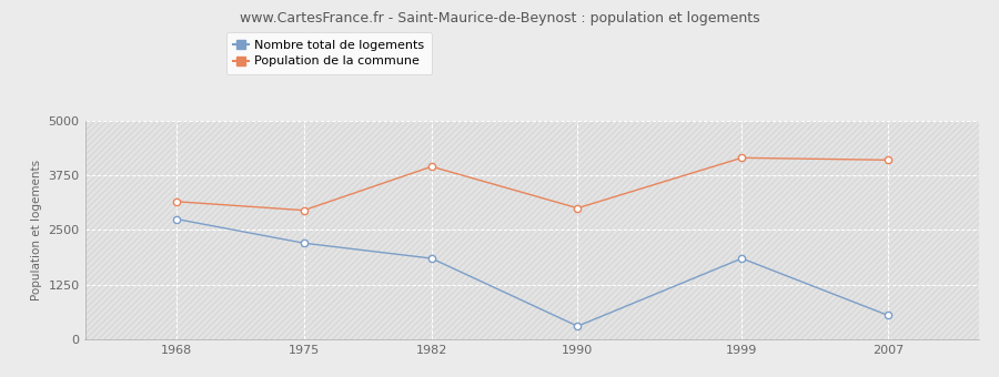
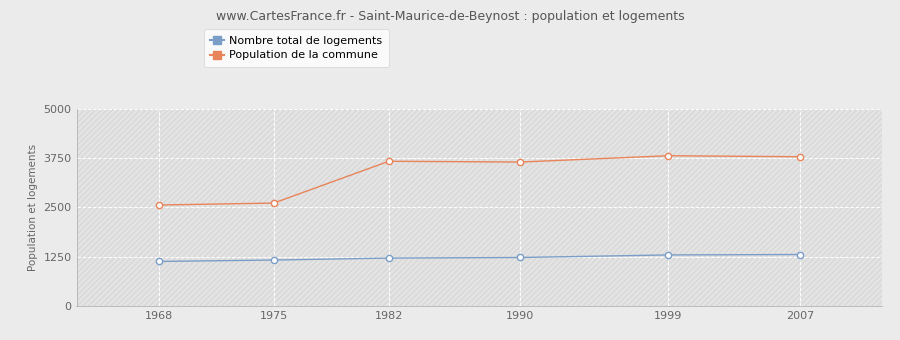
Nombre total de logements/1968: 2750 -> 1130
Population de la commune/1968: 3150 -> 2560
Nombre total de logements/1975: 2200 -> 1160
Population de la commune/1975: 2950 -> 2610
Nombre total de logements/1982: 1850 -> 1220
Population de la commune/1982: 3950 -> 3670
Nombre total de logements/1990: 300 -> 1230
Population de la commune/1990: 3000 -> 3650
Nombre total de logements/1999: 1850 -> 1300
Population de la commune/1999: 4150 -> 3810
Nombre total de logements/2007: 550 -> 1300
Population de la commune/2007: 4100 -> 3780
